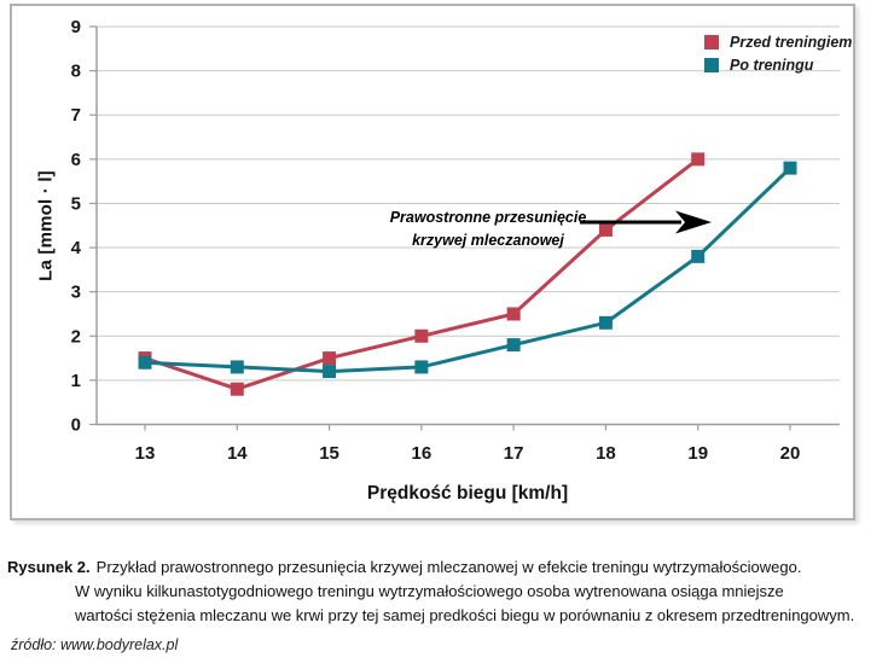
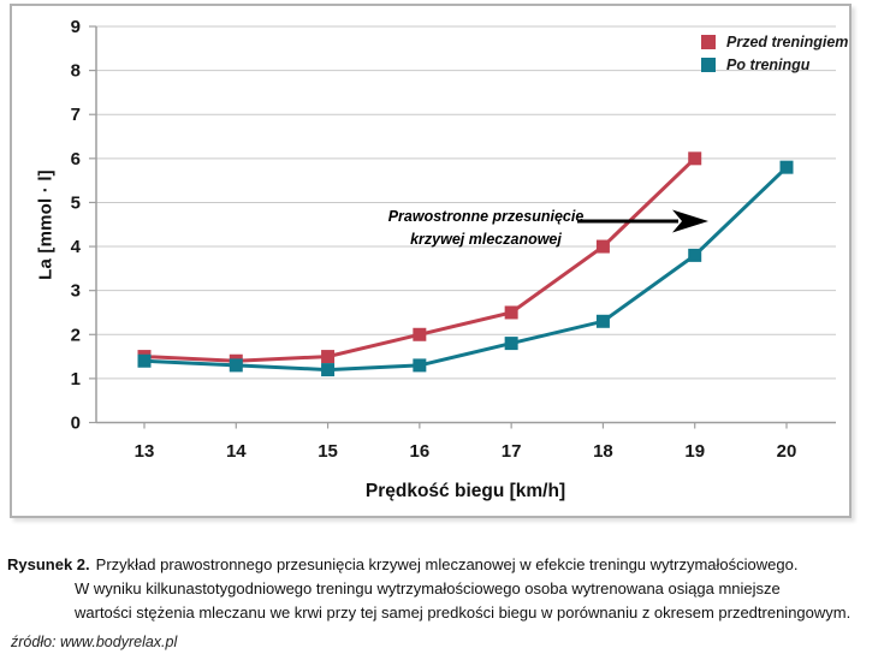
Przed treningiem/14: 0.8 -> 1.4
Przed treningiem/18: 4.4 -> 4.0
